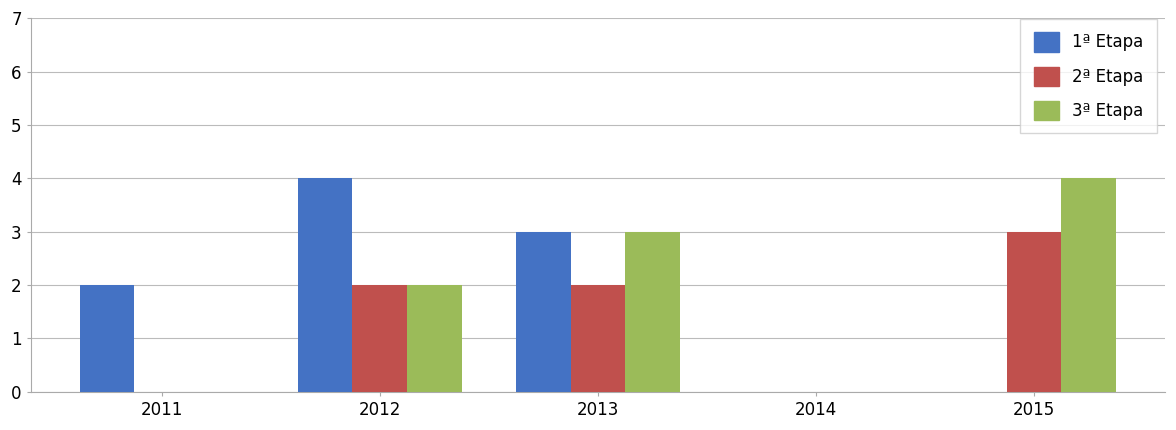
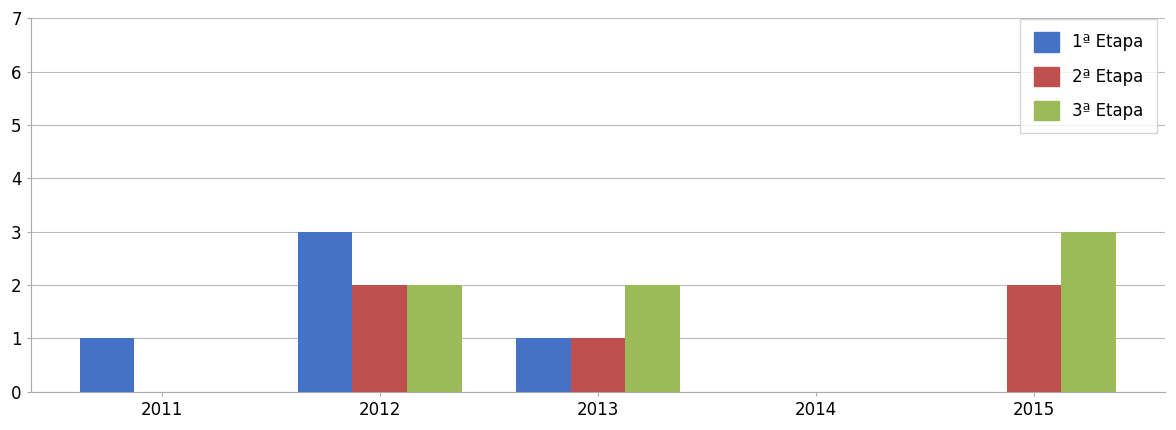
1ª Etapa/2011: 2 -> 1
1ª Etapa/2012: 4 -> 3
1ª Etapa/2013: 3 -> 1
2ª Etapa/2013: 2 -> 1
3ª Etapa/2013: 3 -> 2
2ª Etapa/2015: 3 -> 2
3ª Etapa/2015: 4 -> 3
